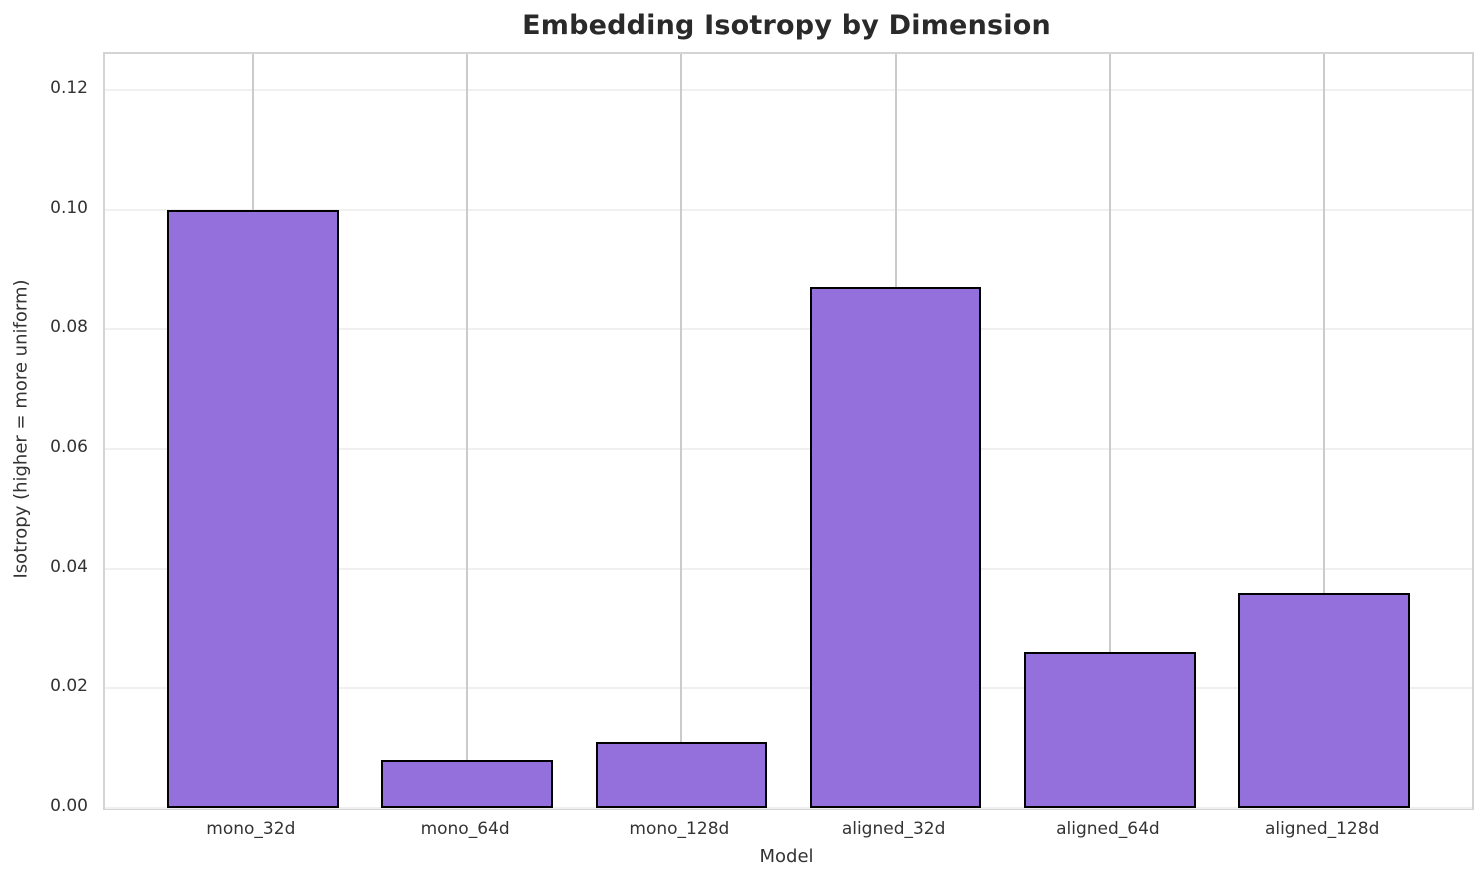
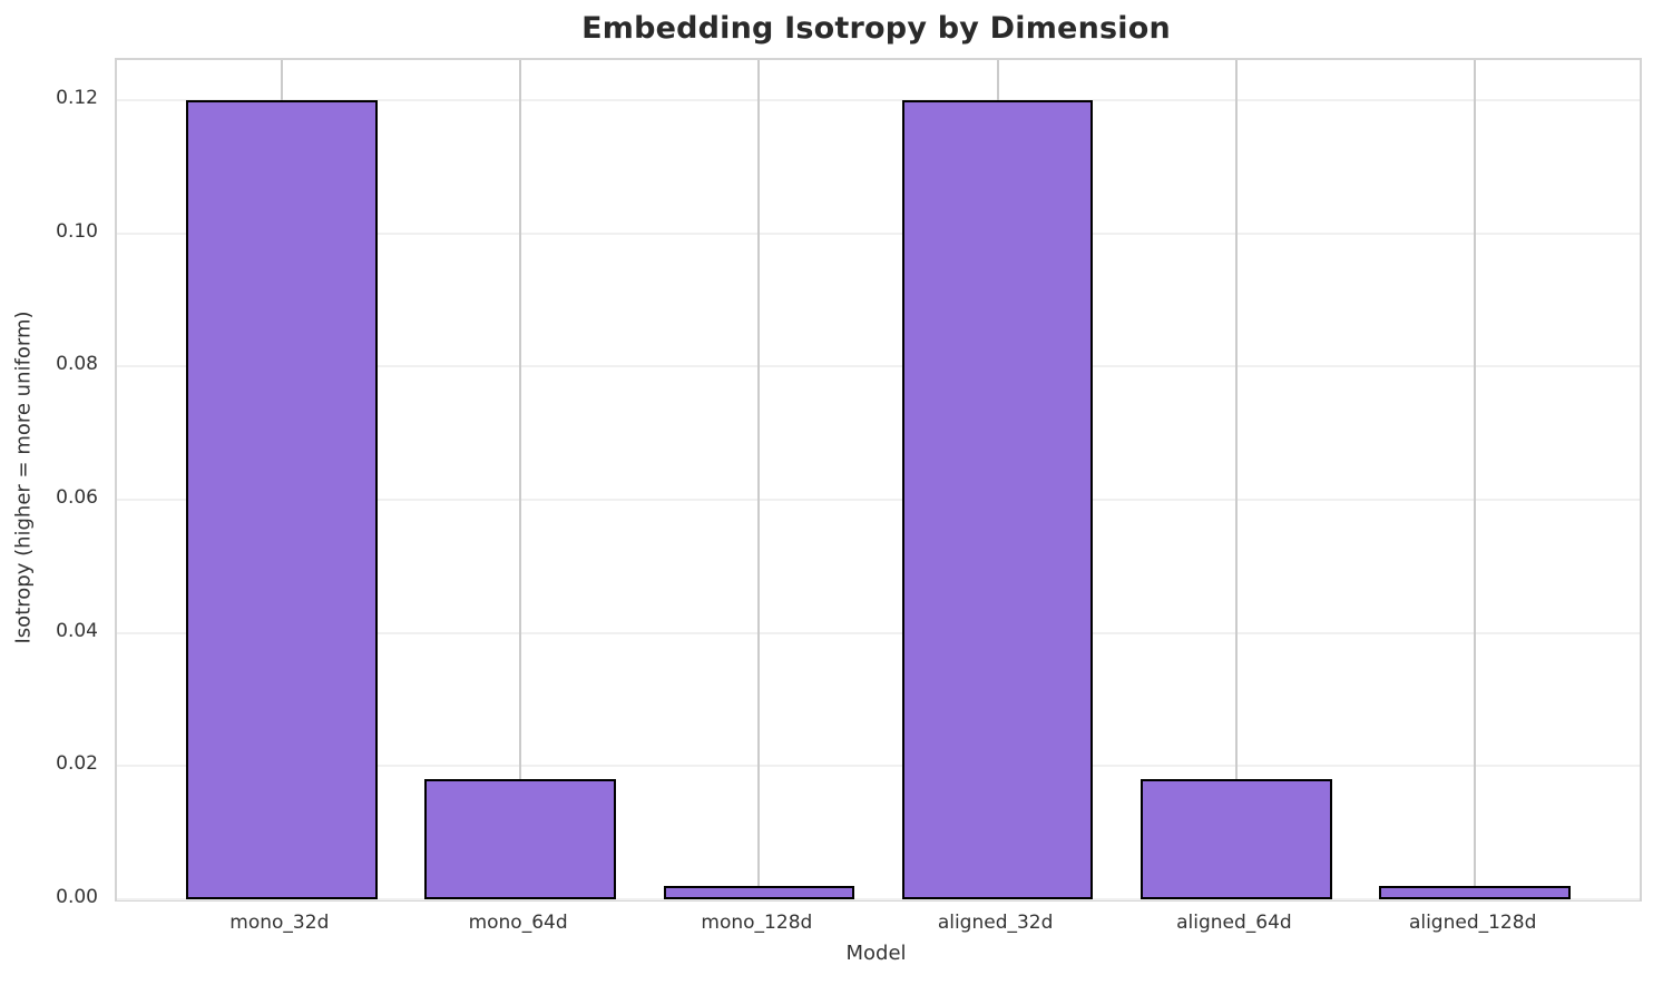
mono_32d: 0.100 -> 0.120
mono_64d: 0.008 -> 0.018
mono_128d: 0.011 -> 0.002
aligned_32d: 0.087 -> 0.120
aligned_64d: 0.026 -> 0.018
aligned_128d: 0.036 -> 0.002
